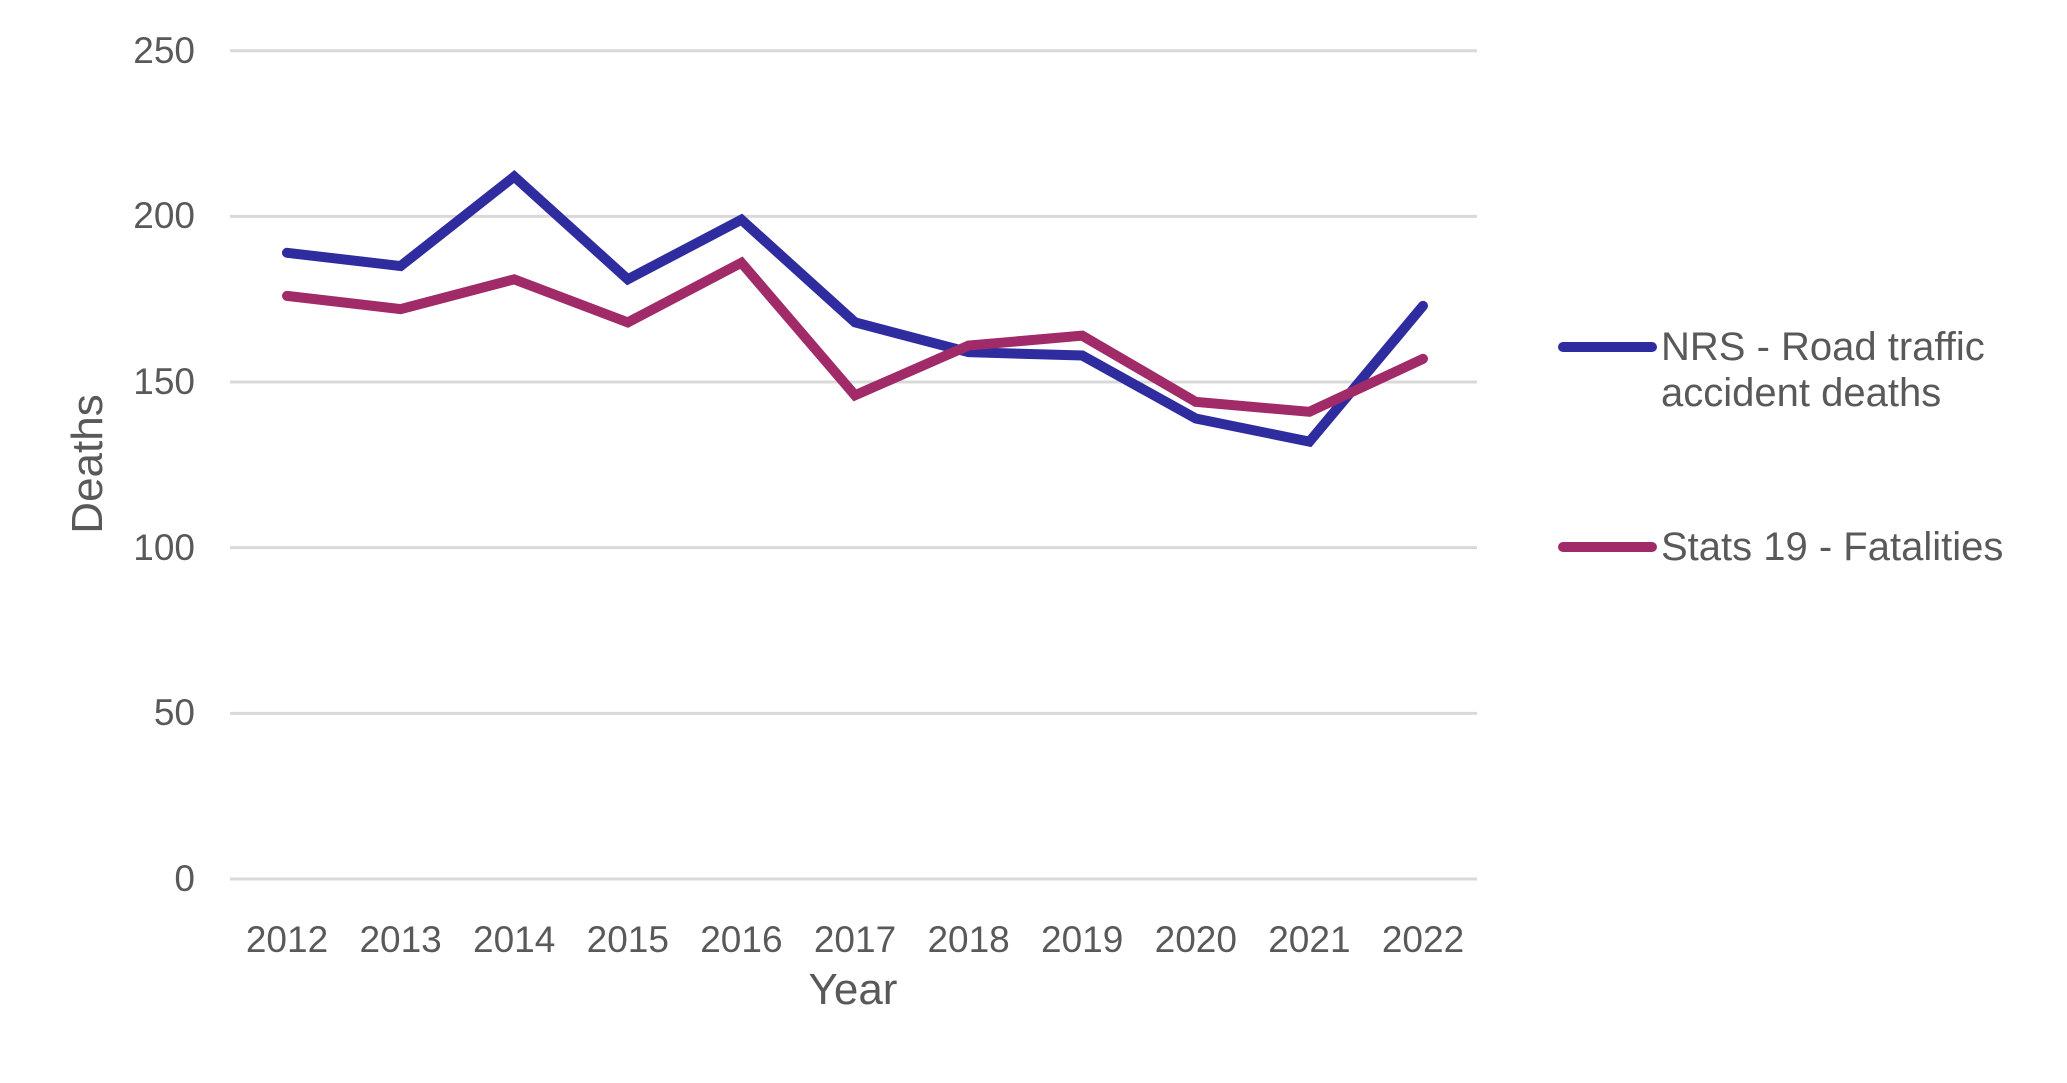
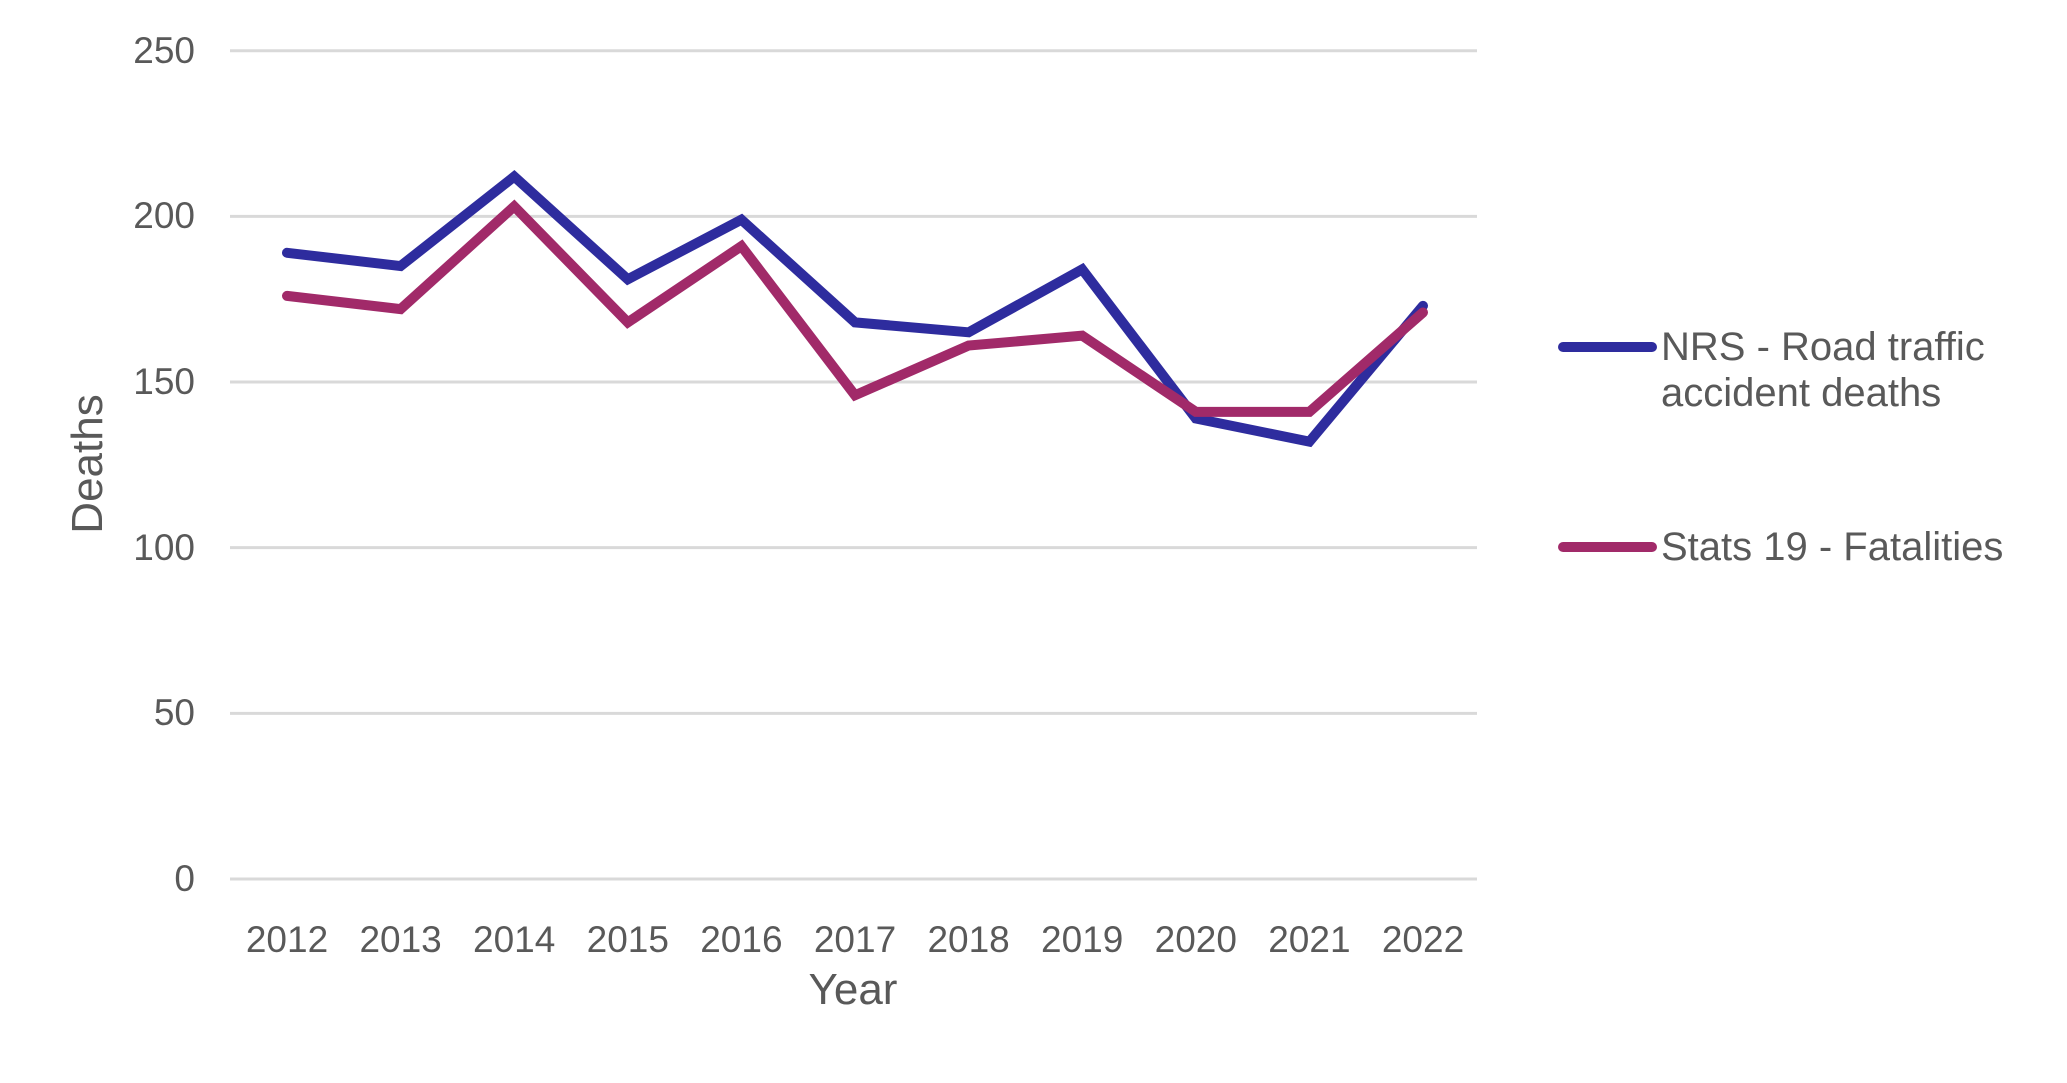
Stats 19 - Fatalities/2014: 181 -> 203
Stats 19 - Fatalities/2016: 186 -> 191
NRS - Road traffic accident deaths/2018: 159 -> 165
NRS - Road traffic accident deaths/2019: 158 -> 184
Stats 19 - Fatalities/2020: 144 -> 141
Stats 19 - Fatalities/2022: 157 -> 171
